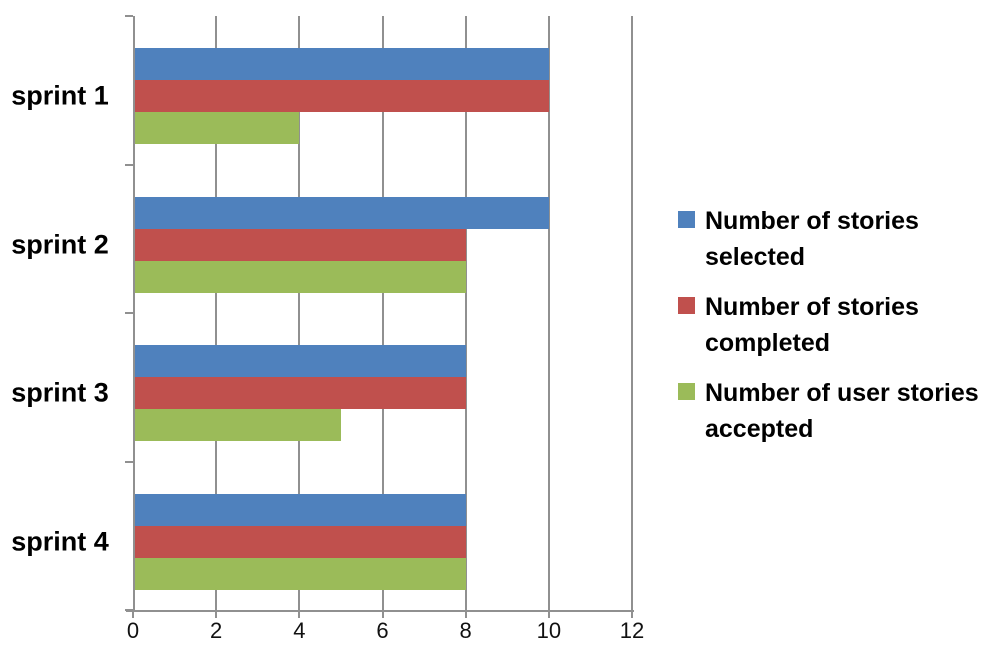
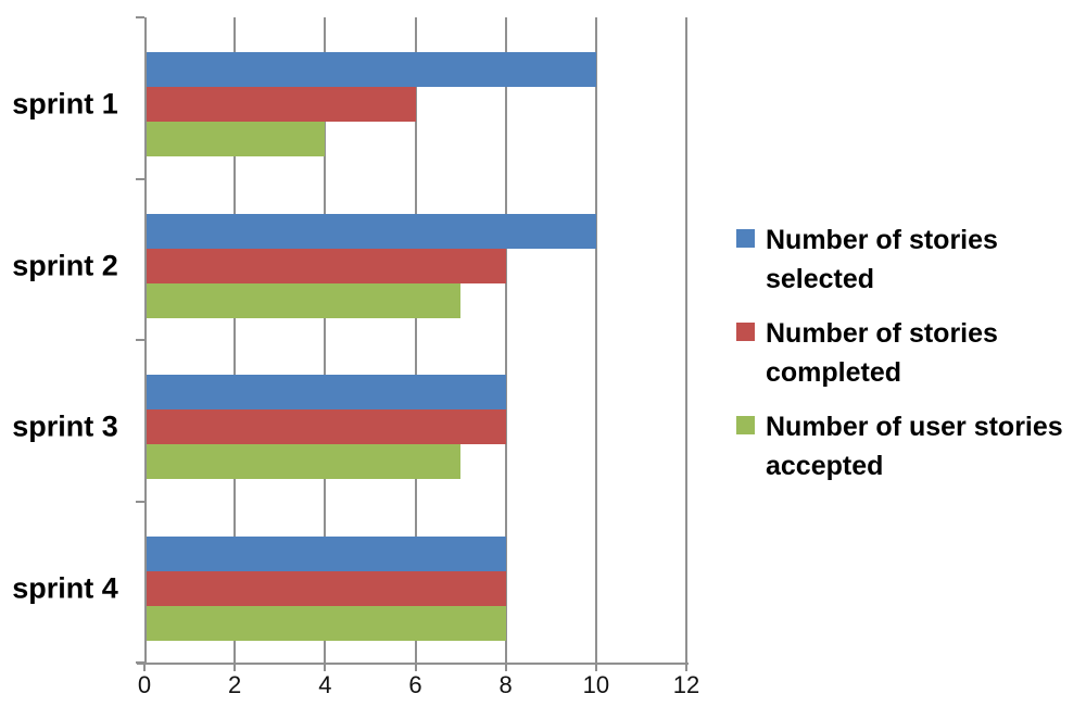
Number of stories completed/sprint 1: 10 -> 6
Number of user stories accepted/sprint 2: 8 -> 7
Number of user stories accepted/sprint 3: 5 -> 7
